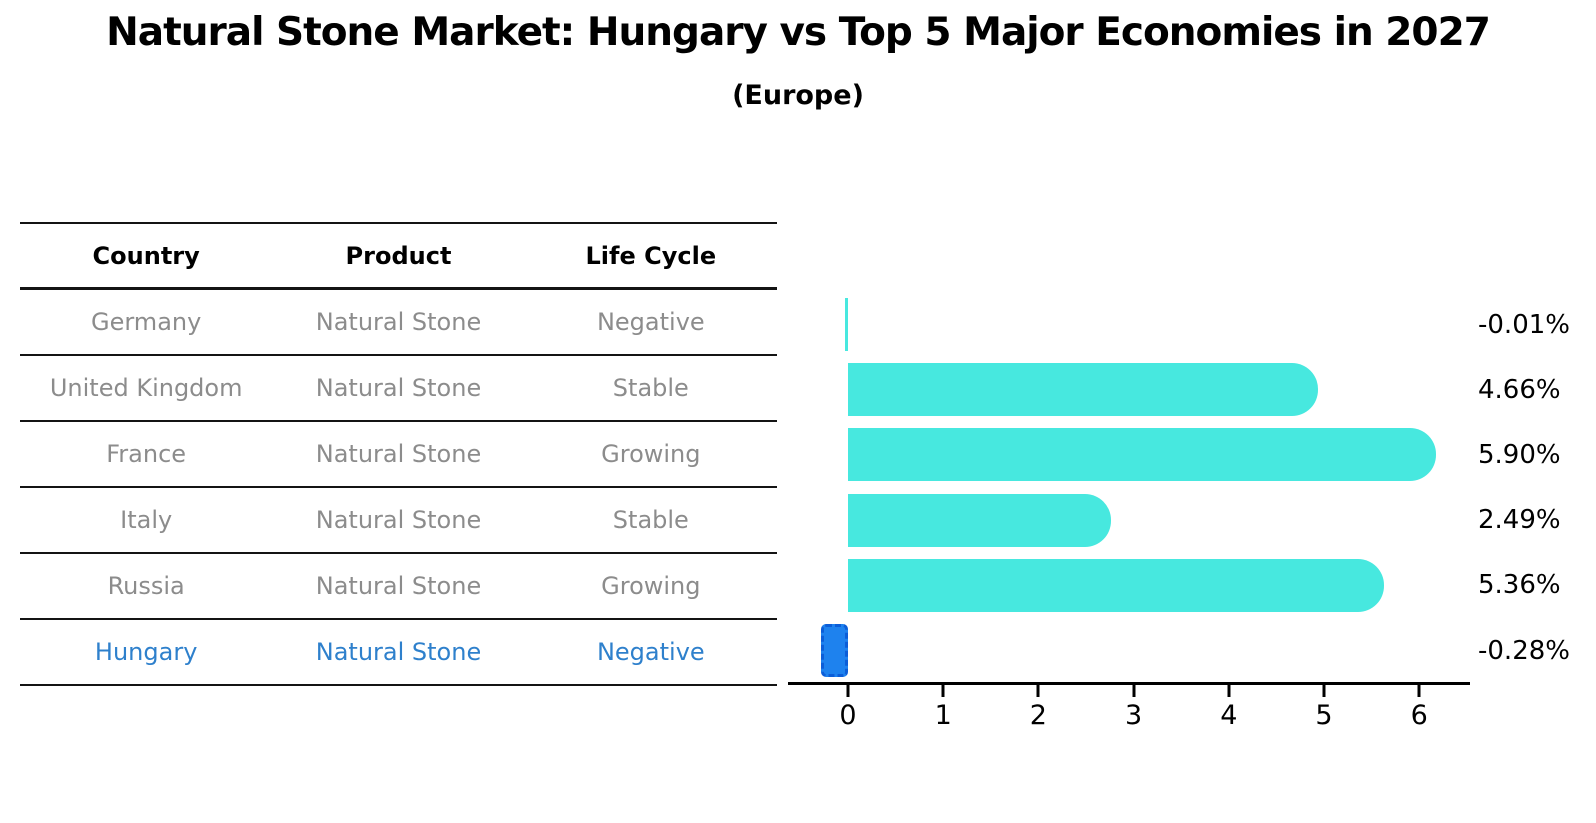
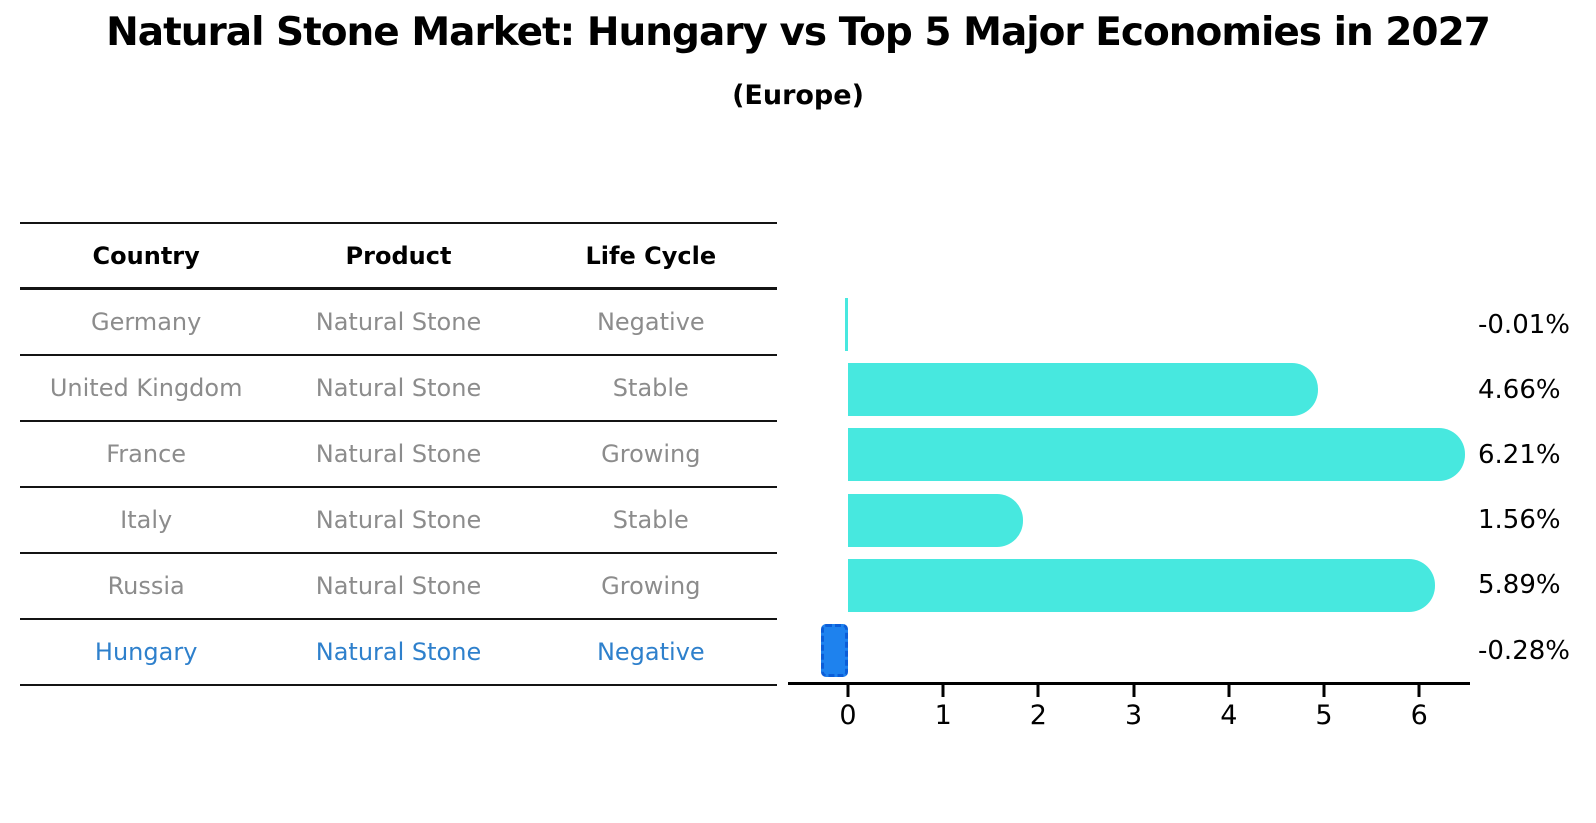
France: 5.90% -> 6.21%
Italy: 2.49% -> 1.56%
Russia: 5.36% -> 5.89%
